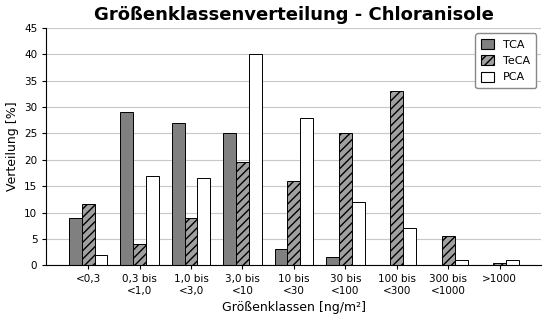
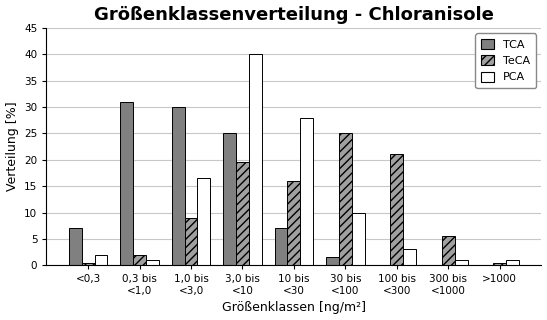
TCA/<0,3: 9.0 -> 7.0
TeCA/<0,3: 11.6 -> 0.5
TCA/0,3 bis <1,0: 29.0 -> 31.0
TeCA/0,3 bis <1,0: 4.0 -> 2.0
PCA/0,3 bis <1,0: 17.0 -> 1.0
TCA/1,0 bis <3,0: 27.0 -> 30.0
TCA/10 bis <30: 3.0 -> 7.0
PCA/30 bis <100: 12.0 -> 10.0
TeCA/100 bis <300: 33.0 -> 21.0
PCA/100 bis <300: 7.0 -> 3.0
